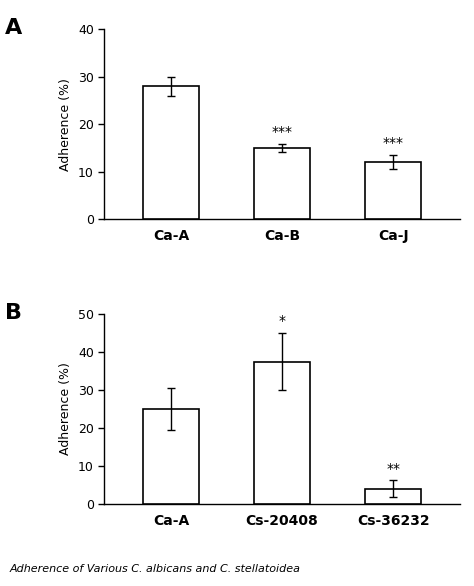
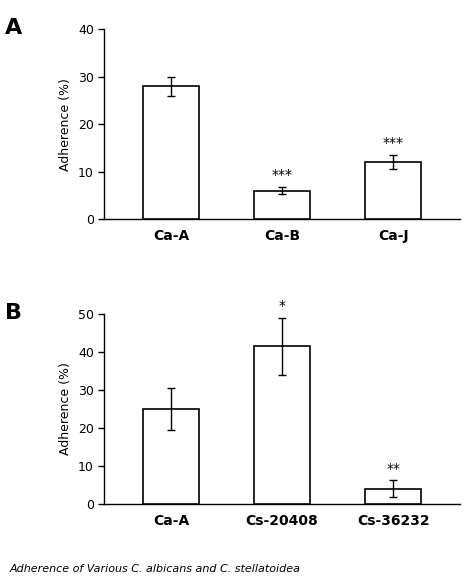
Ca-B: 15 -> 6
Cs-20408: 37.5 -> 41.5
